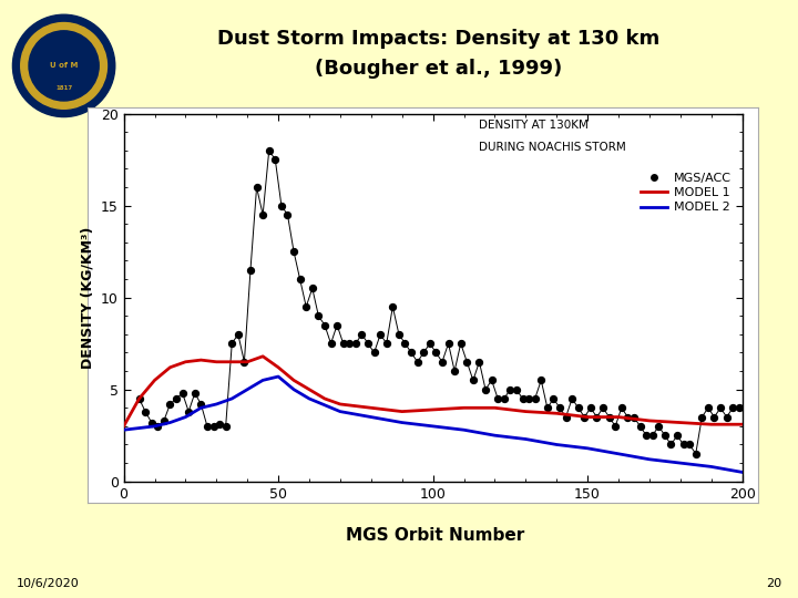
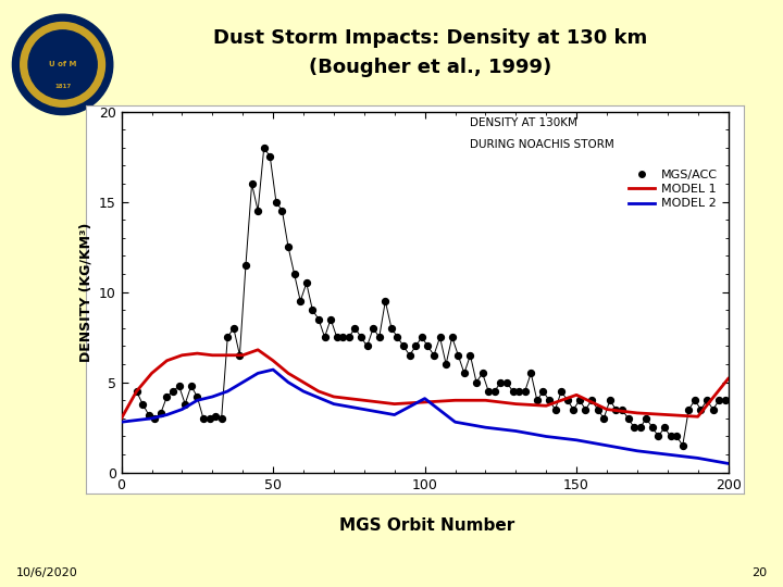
MODEL 2/100: 3.0 -> 4.1
MODEL 1/150: 3.5 -> 4.3
MODEL 1/200: 3.1 -> 5.2
